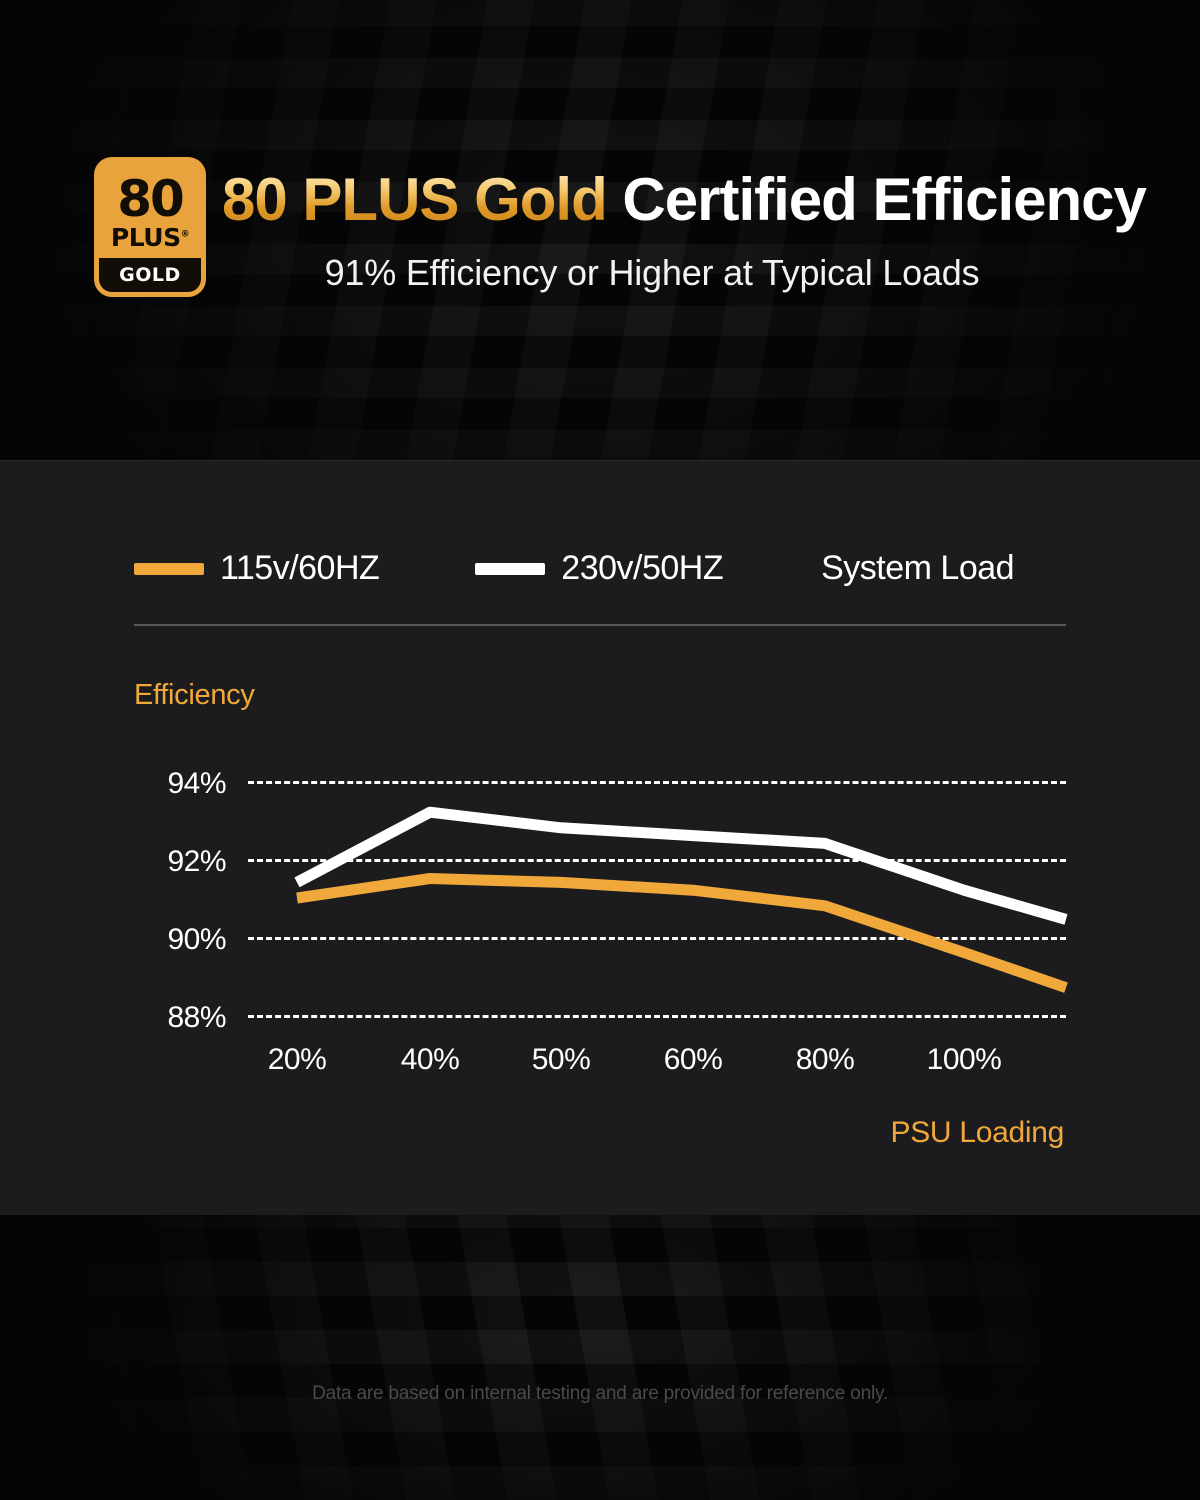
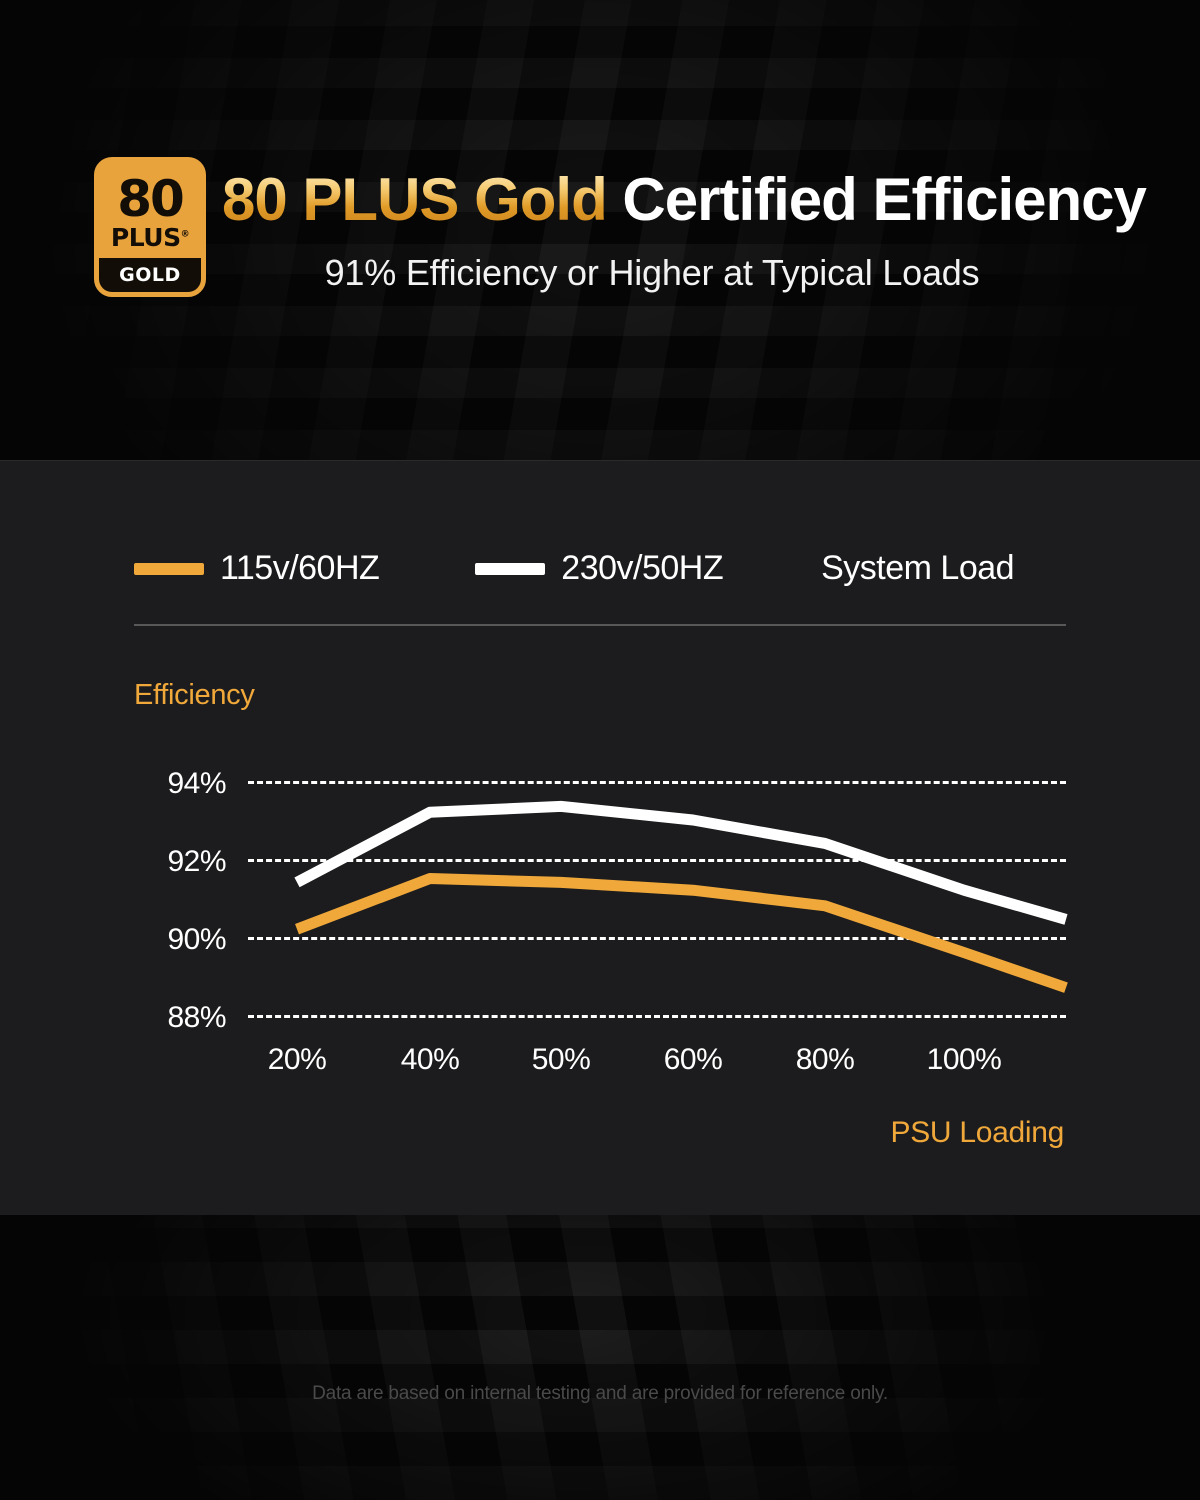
115v/60HZ/20%: 91.0% -> 90.2%
230v/50HZ/50%: 92.8% -> 93.3%
230v/50HZ/60%: 92.6% -> 93.0%
